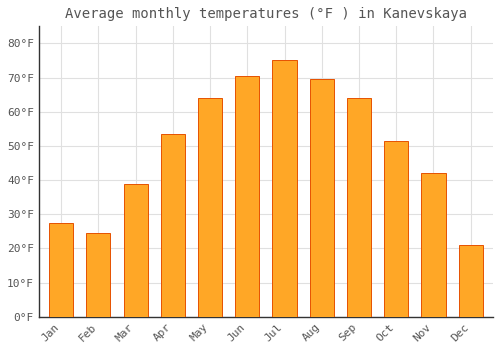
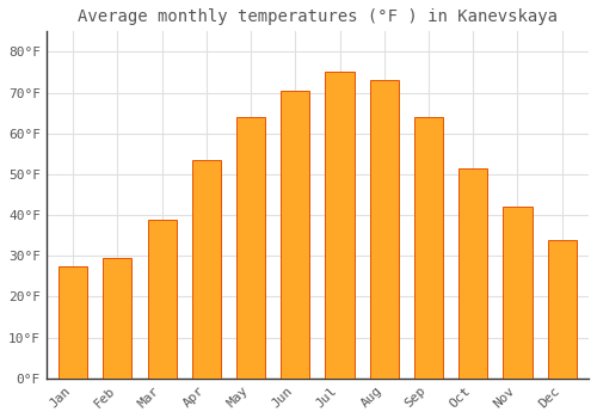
Feb: 24.5°F -> 29.5°F
Aug: 69.5°F -> 73.0°F
Dec: 21.0°F -> 34.0°F
